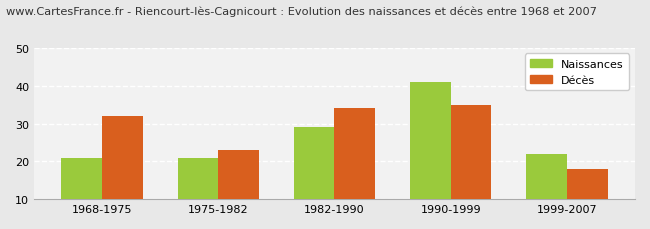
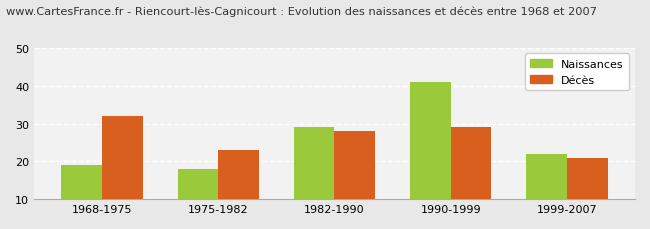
Naissances/1968-1975: 21 -> 19
Naissances/1975-1982: 21 -> 18
Décès/1982-1990: 34 -> 28
Décès/1990-1999: 35 -> 29
Décès/1999-2007: 18 -> 21
